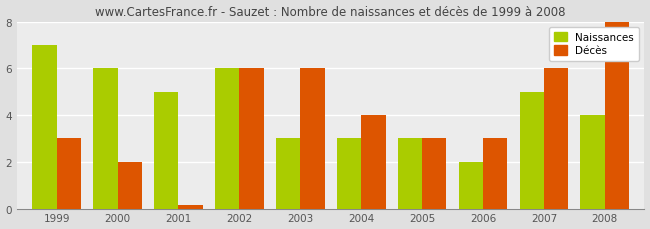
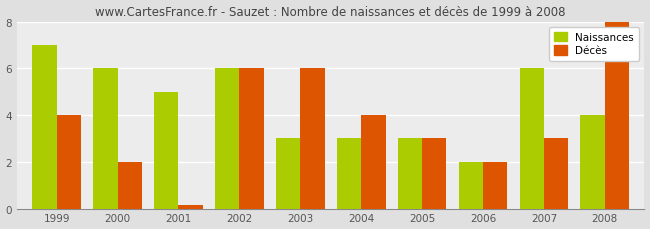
Décès/1999: 3.00 -> 4.00
Décès/2006: 3.00 -> 2.00
Naissances/2007: 5 -> 6
Décès/2007: 6.00 -> 3.00
